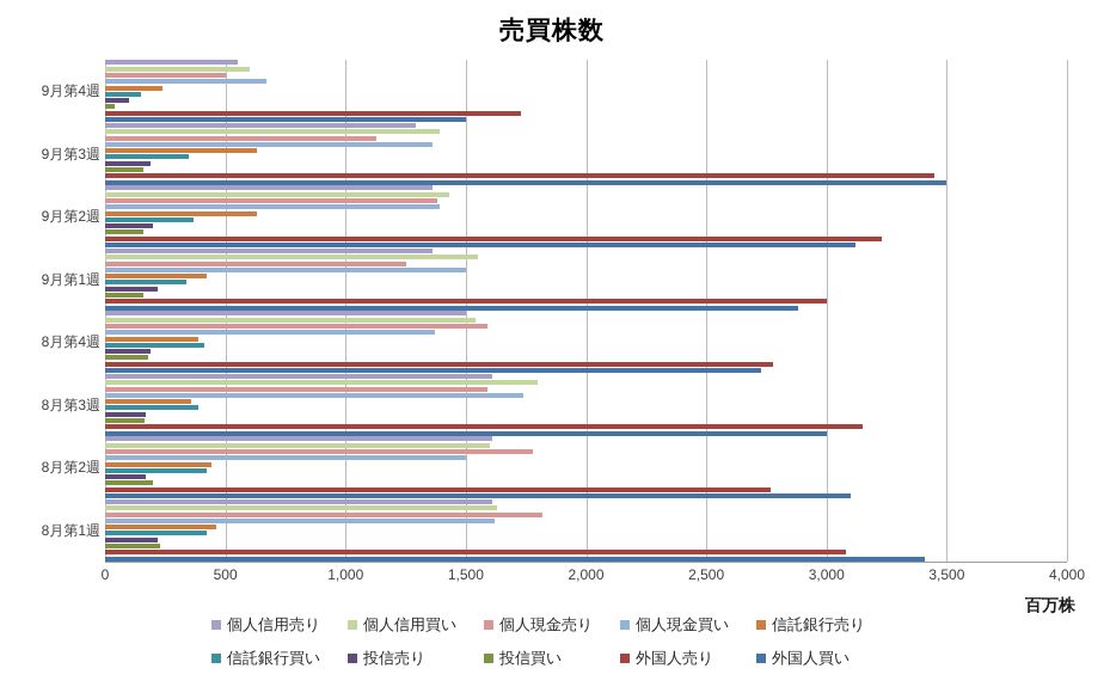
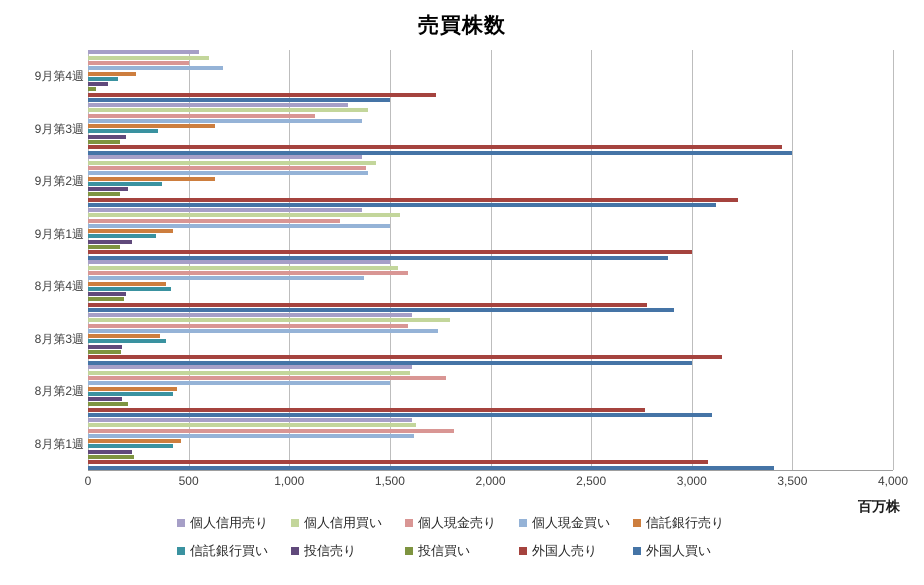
外国人買い/8月第4週: 2730 -> 2910
